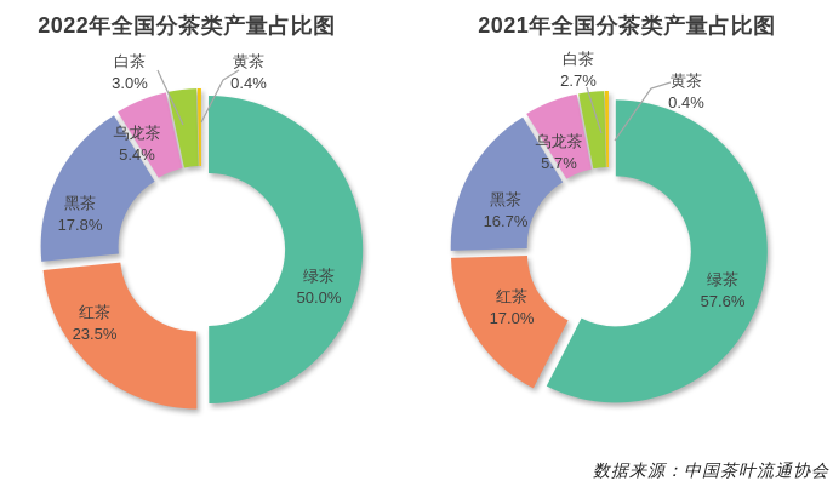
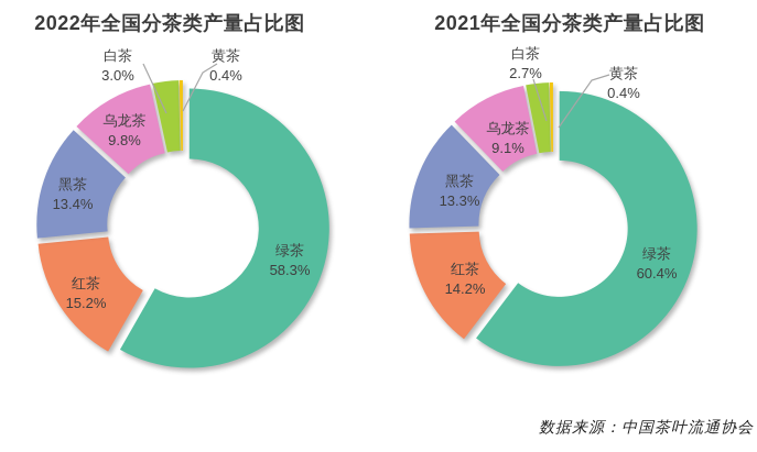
2022年全国分茶类产量占比图/绿茶: 50.0% -> 58.3%
2022年全国分茶类产量占比图/红茶: 23.5% -> 15.2%
2022年全国分茶类产量占比图/黑茶: 17.8% -> 13.4%
2022年全国分茶类产量占比图/乌龙茶: 5.4% -> 9.8%
2021年全国分茶类产量占比图/绿茶: 57.6% -> 60.4%
2021年全国分茶类产量占比图/红茶: 17.0% -> 14.2%
2021年全国分茶类产量占比图/黑茶: 16.7% -> 13.3%
2021年全国分茶类产量占比图/乌龙茶: 5.7% -> 9.1%
